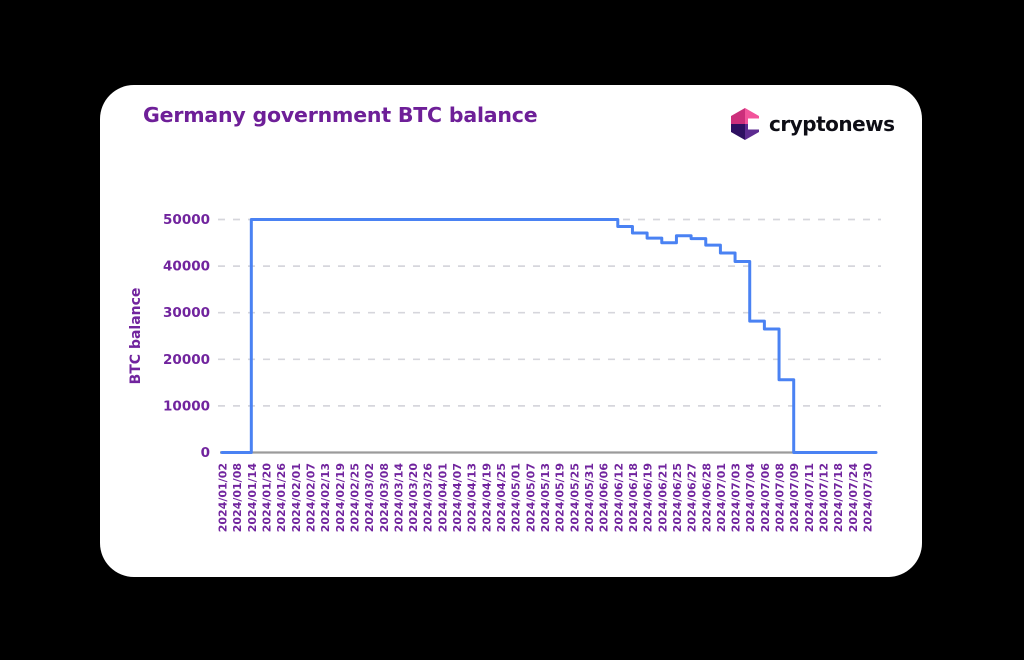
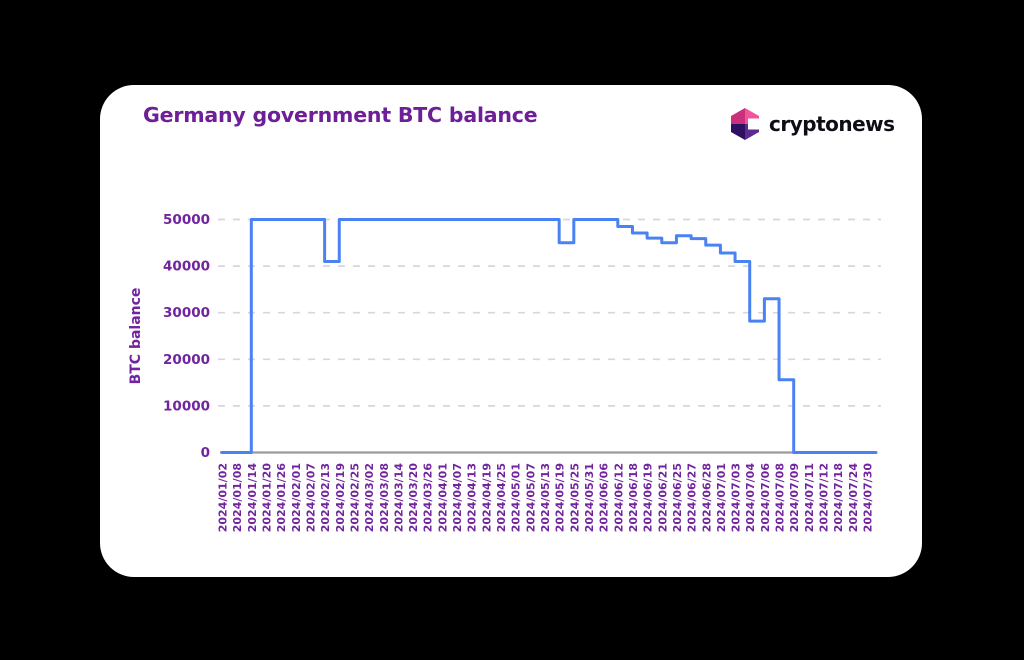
2024/02/13: 50000 -> 41000
2024/05/19: 50000 -> 45000
2024/07/06: 26000 -> 33000
